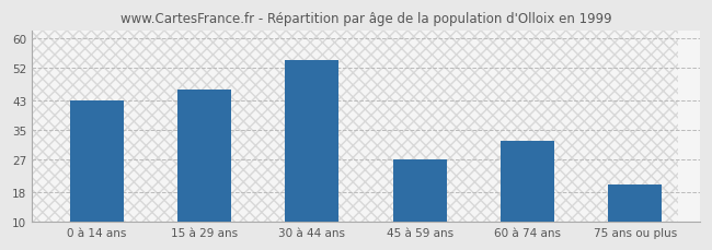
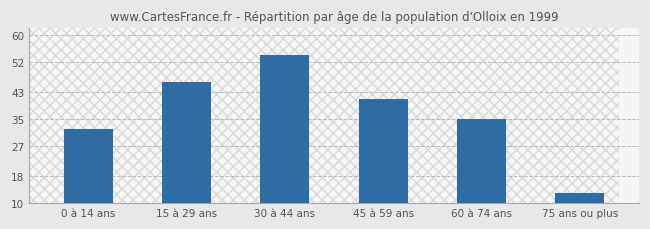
0 à 14 ans: 43 -> 32
45 à 59 ans: 27 -> 41
60 à 74 ans: 32 -> 35
75 ans ou plus: 20 -> 13
